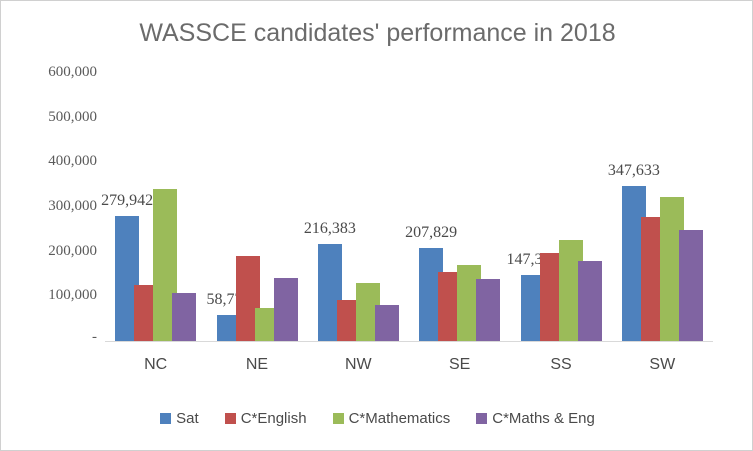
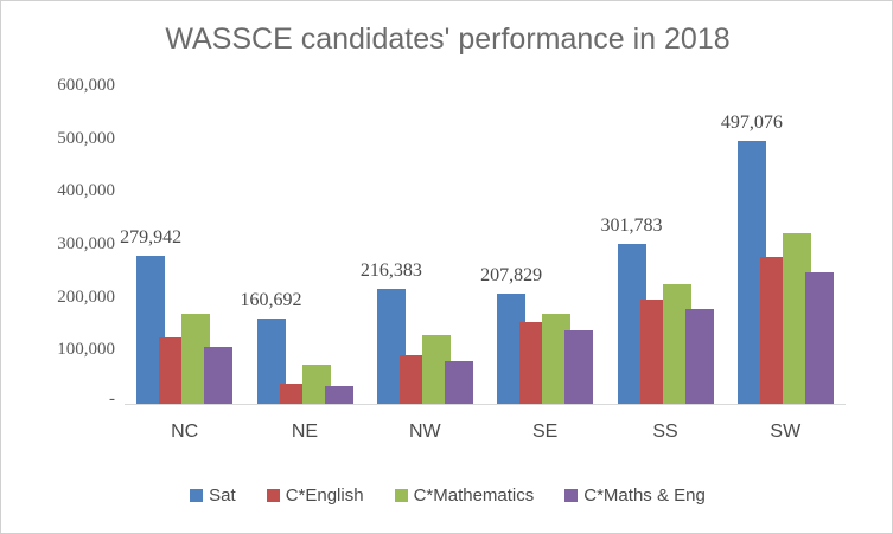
C*Mathematics/NC: 340000 -> 170000
Sat/NE: 58,770 -> 160,692
C*English/NE: 190000 -> 40000
C*Maths & Eng/NE: 140000 -> 30000
Sat/SS: 147,398 -> 301,783
Sat/SW: 347,633 -> 497,076
